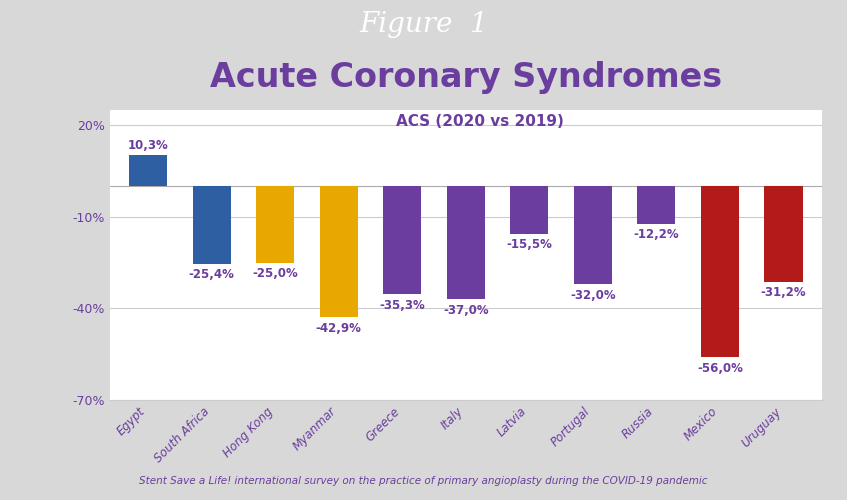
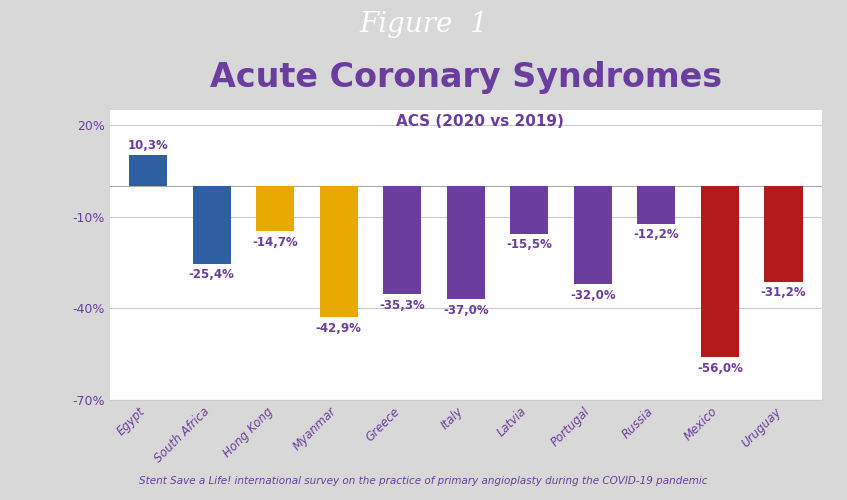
Hong Kong: -25,0% -> -14,7%
